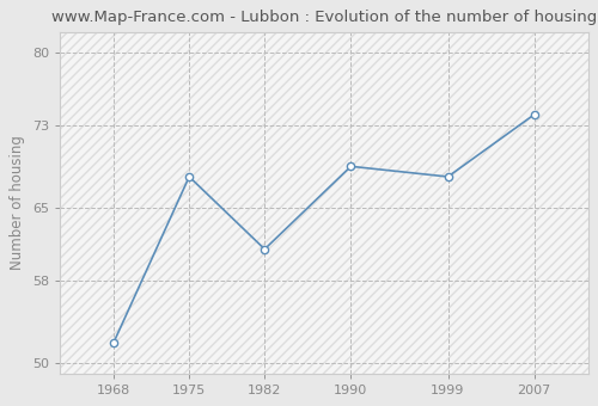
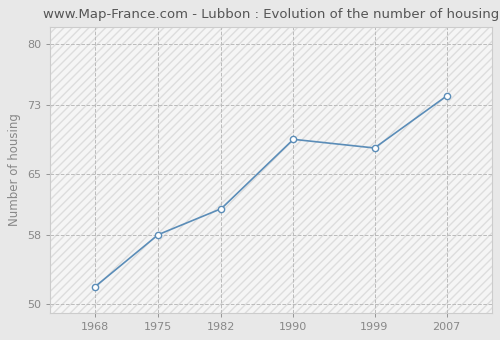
1975: 68 -> 58
